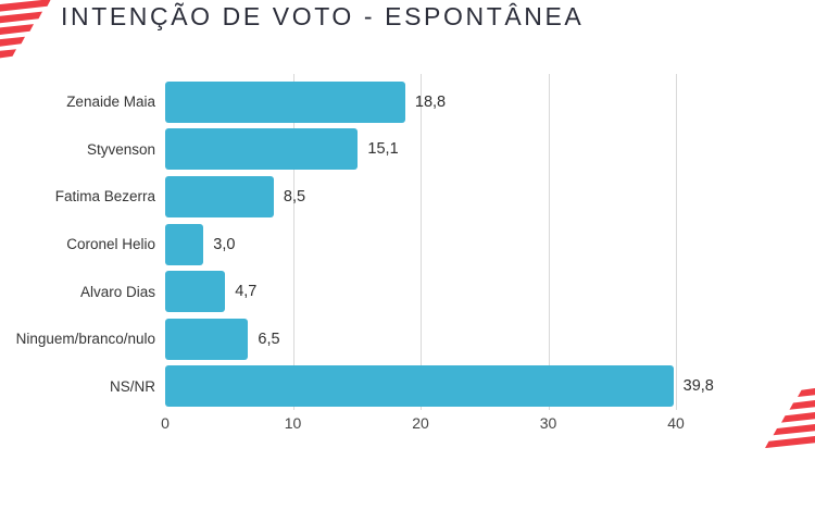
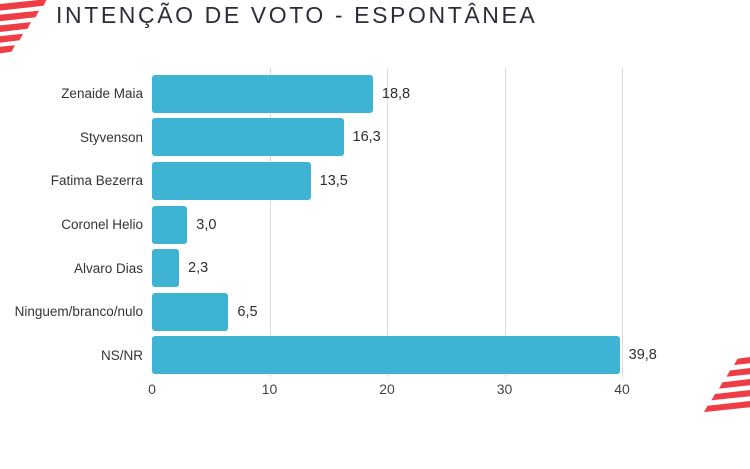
Styvenson: 15,1 -> 16,3
Fatima Bezerra: 8,5 -> 13,5
Alvaro Dias: 4,7 -> 2,3
